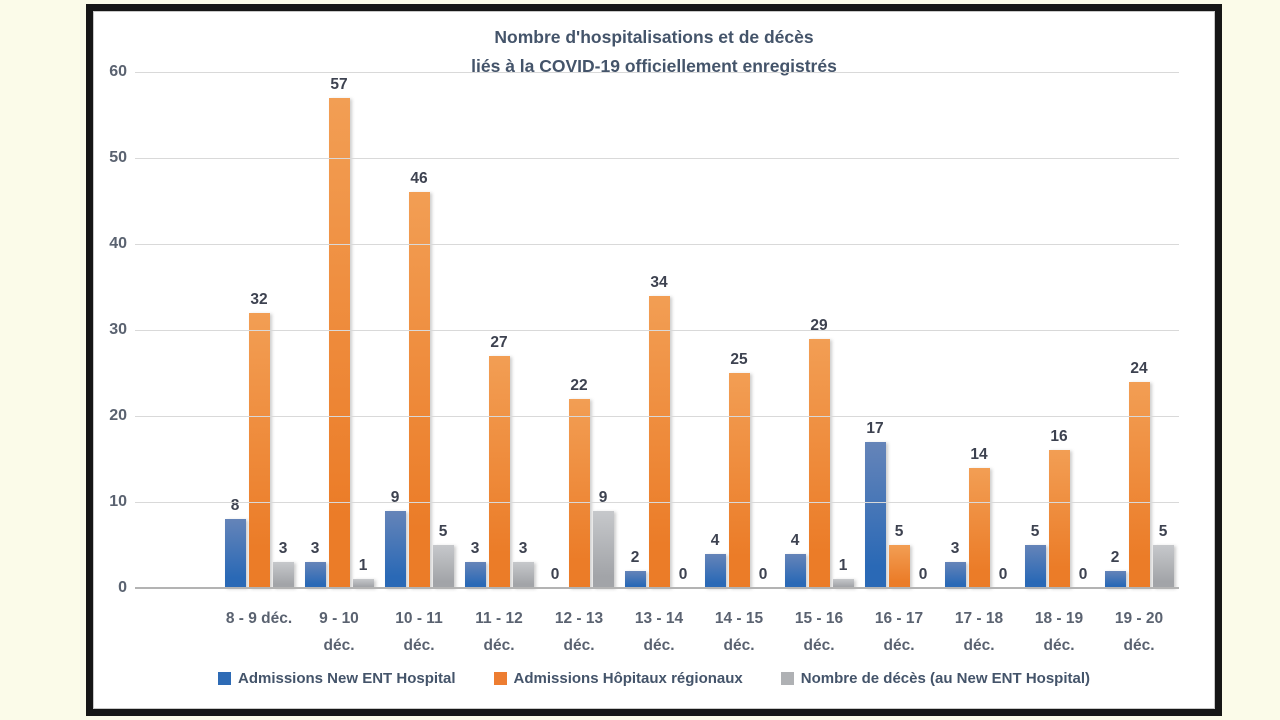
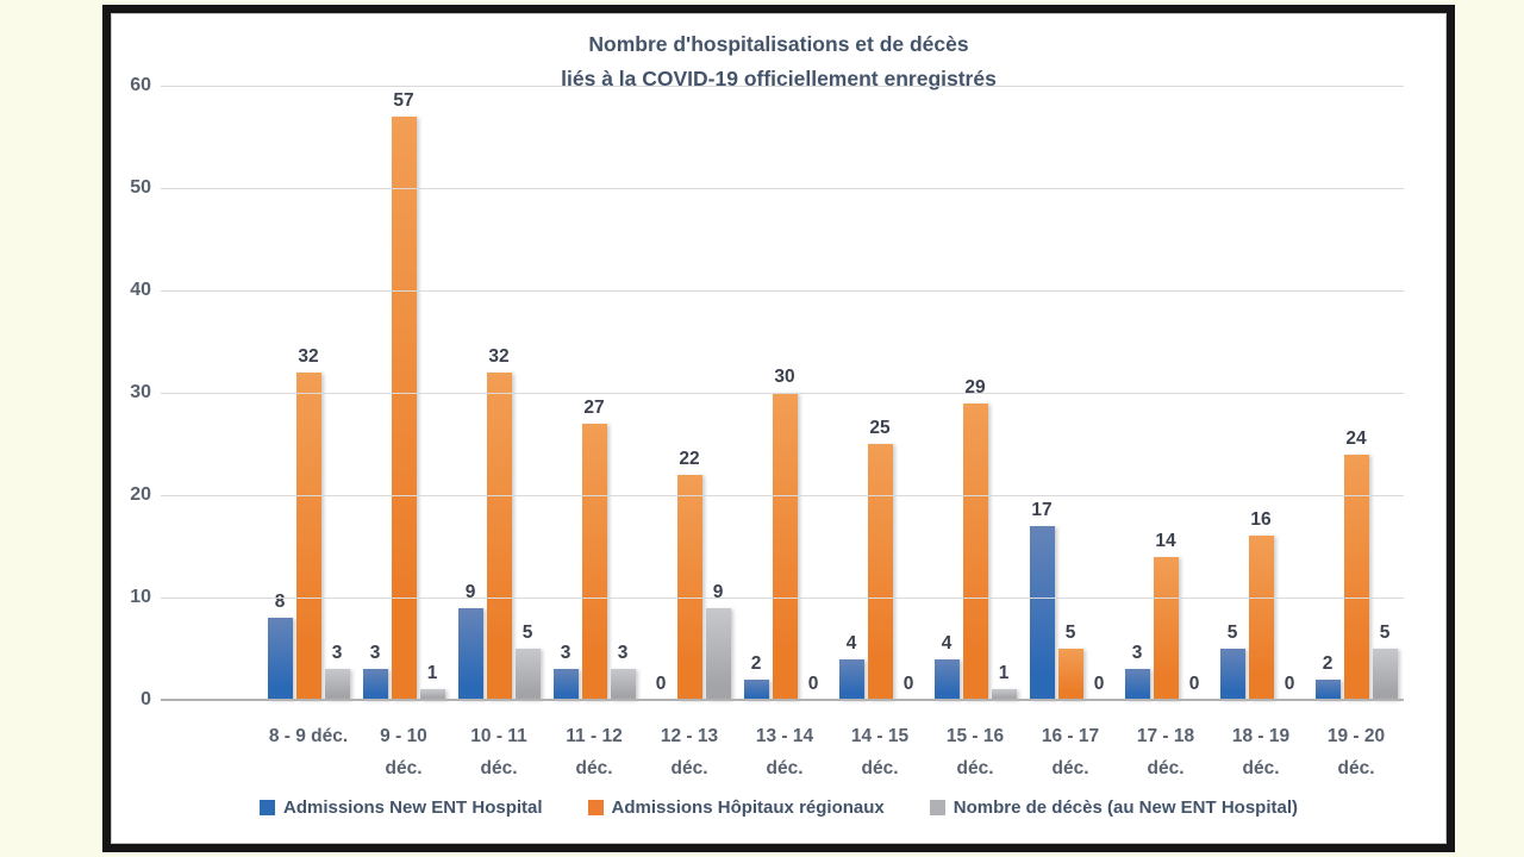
Admissions Hôpitaux régionaux/10 - 11 déc.: 46 -> 32
Admissions Hôpitaux régionaux/13 - 14 déc.: 34 -> 30
